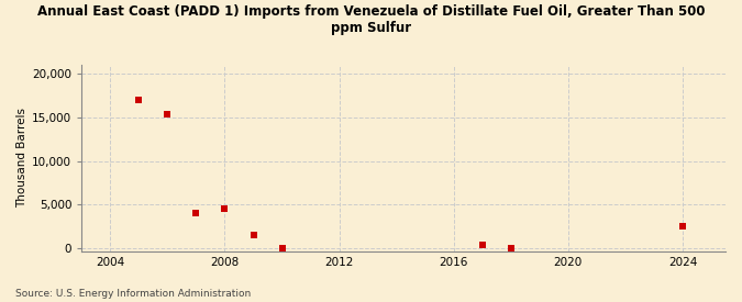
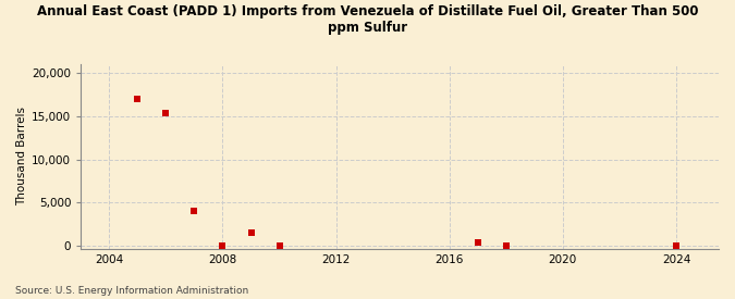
2008: 4,600 -> 0
2024: 2,600 -> 0
